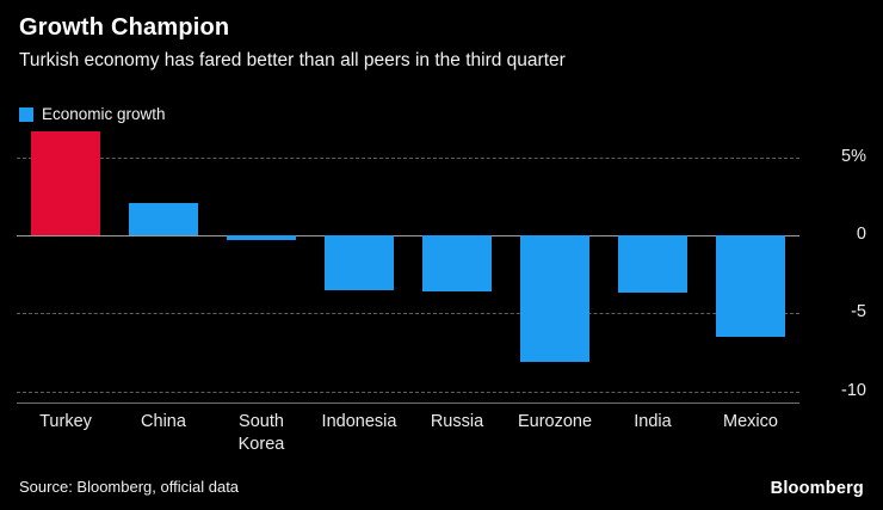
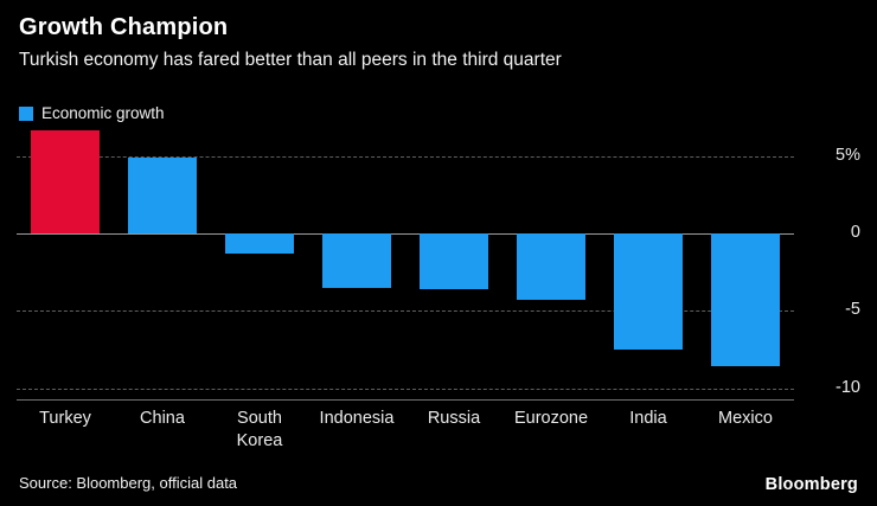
China: 2.1% -> 4.9%
South Korea: -0.3% -> -1.3%
Eurozone: -8.1% -> -4.3%
India: -3.7% -> -7.5%
Mexico: -6.5% -> -8.6%
